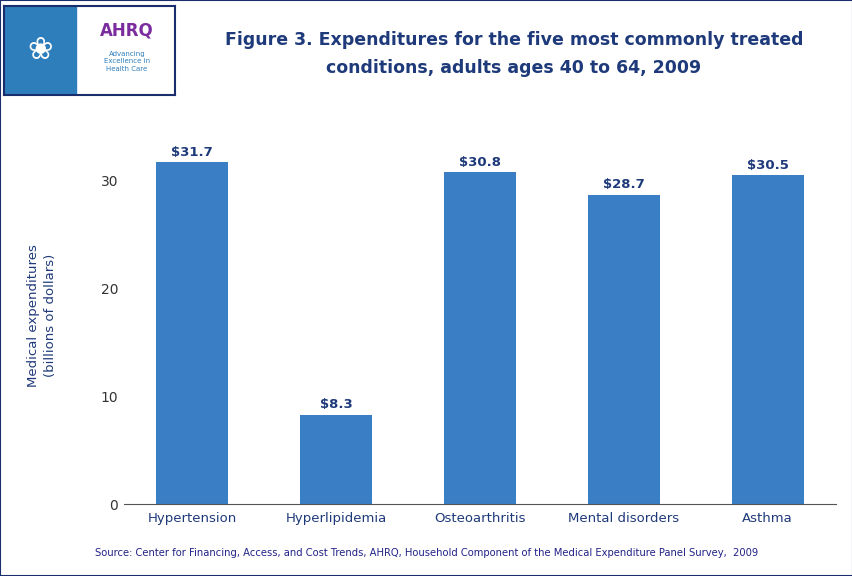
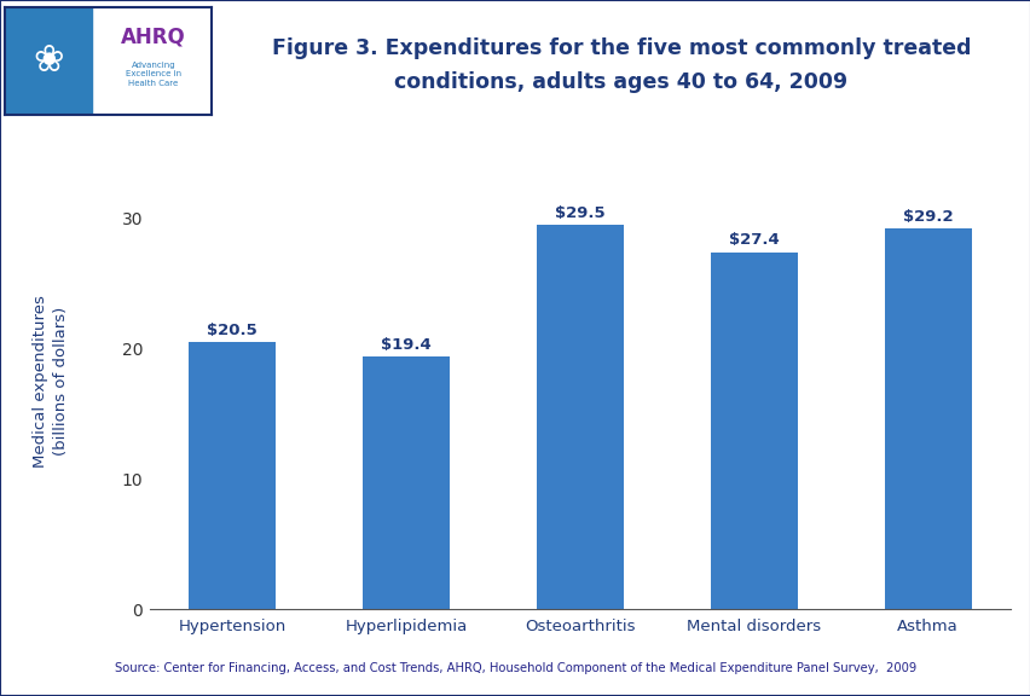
Hypertension: $31.7 -> $20.5
Hyperlipidemia: $8.3 -> $19.4
Osteoarthritis: $30.8 -> $29.5
Mental disorders: $28.7 -> $27.4
Asthma: $30.5 -> $29.2
